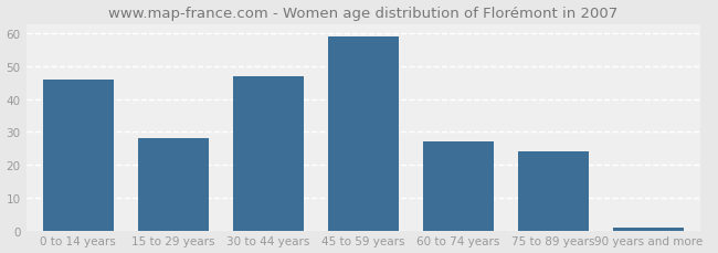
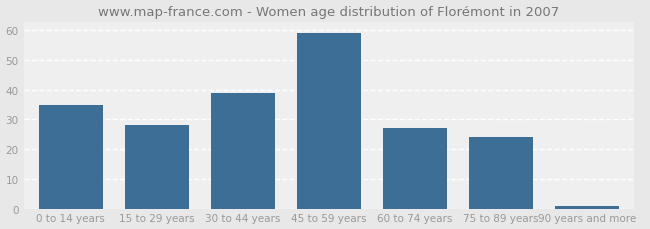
0 to 14 years: 46 -> 35
30 to 44 years: 47 -> 39
